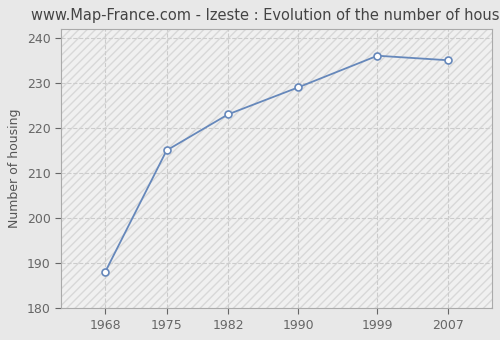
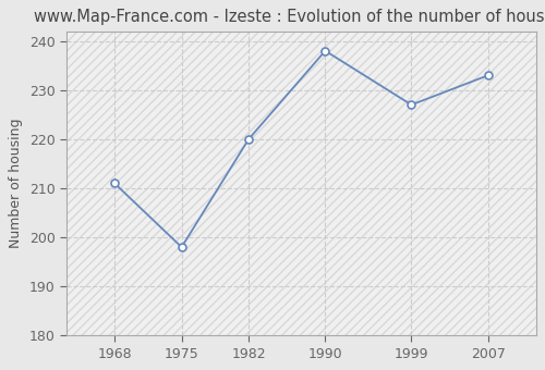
1968: 188 -> 211
1975: 215 -> 198
1982: 223 -> 220
1990: 229 -> 238
1999: 236 -> 227
2007: 235 -> 233
